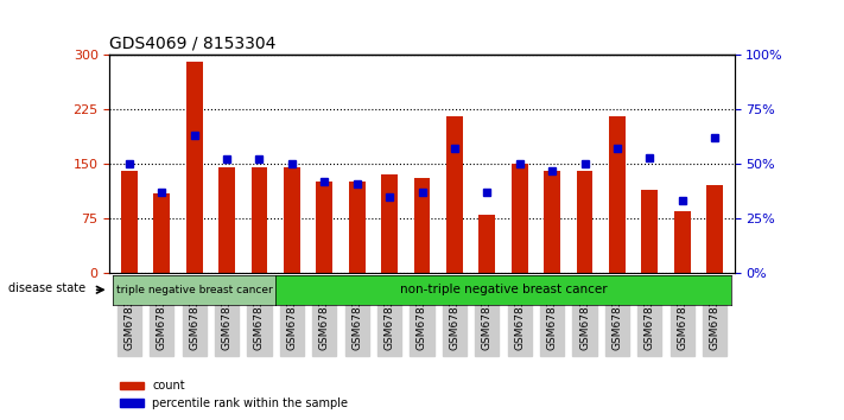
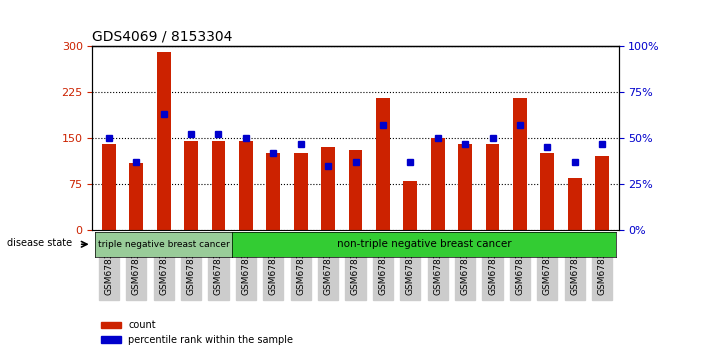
percentile rank within the sample/GSM678366: 41% -> 47%
count/GSM678379: 114 -> 125
percentile rank within the sample/GSM678379: 53% -> 45%
percentile rank within the sample/GSM678380: 33% -> 37%
percentile rank within the sample/GSM678381: 62% -> 47%
